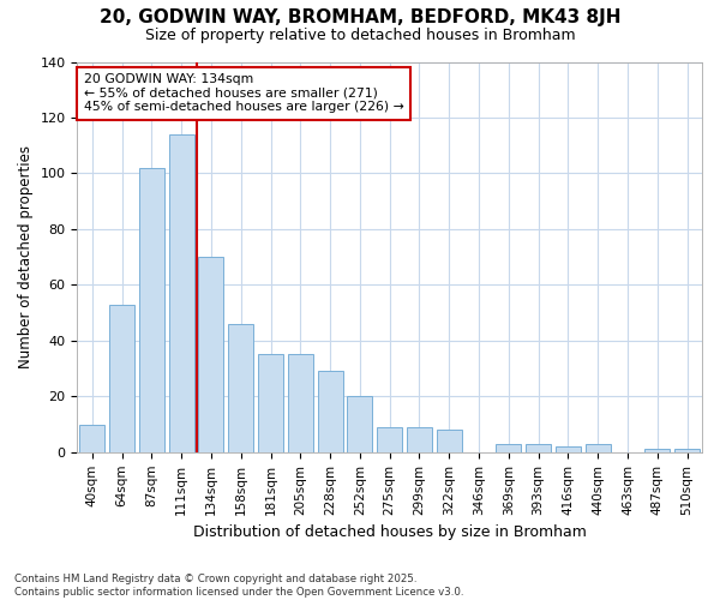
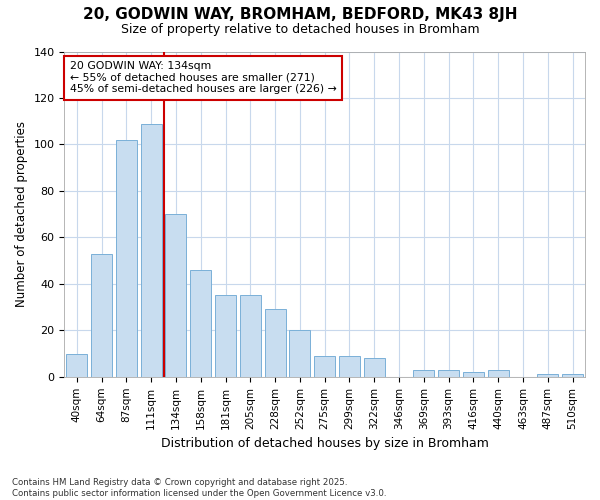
111sqm: 114 -> 109
